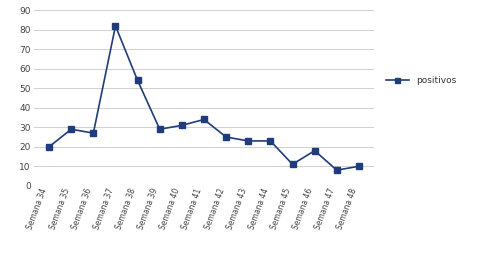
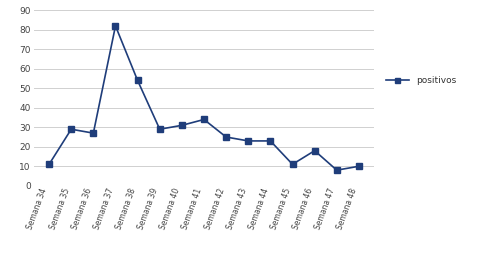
Semana 34: 20 -> 11
